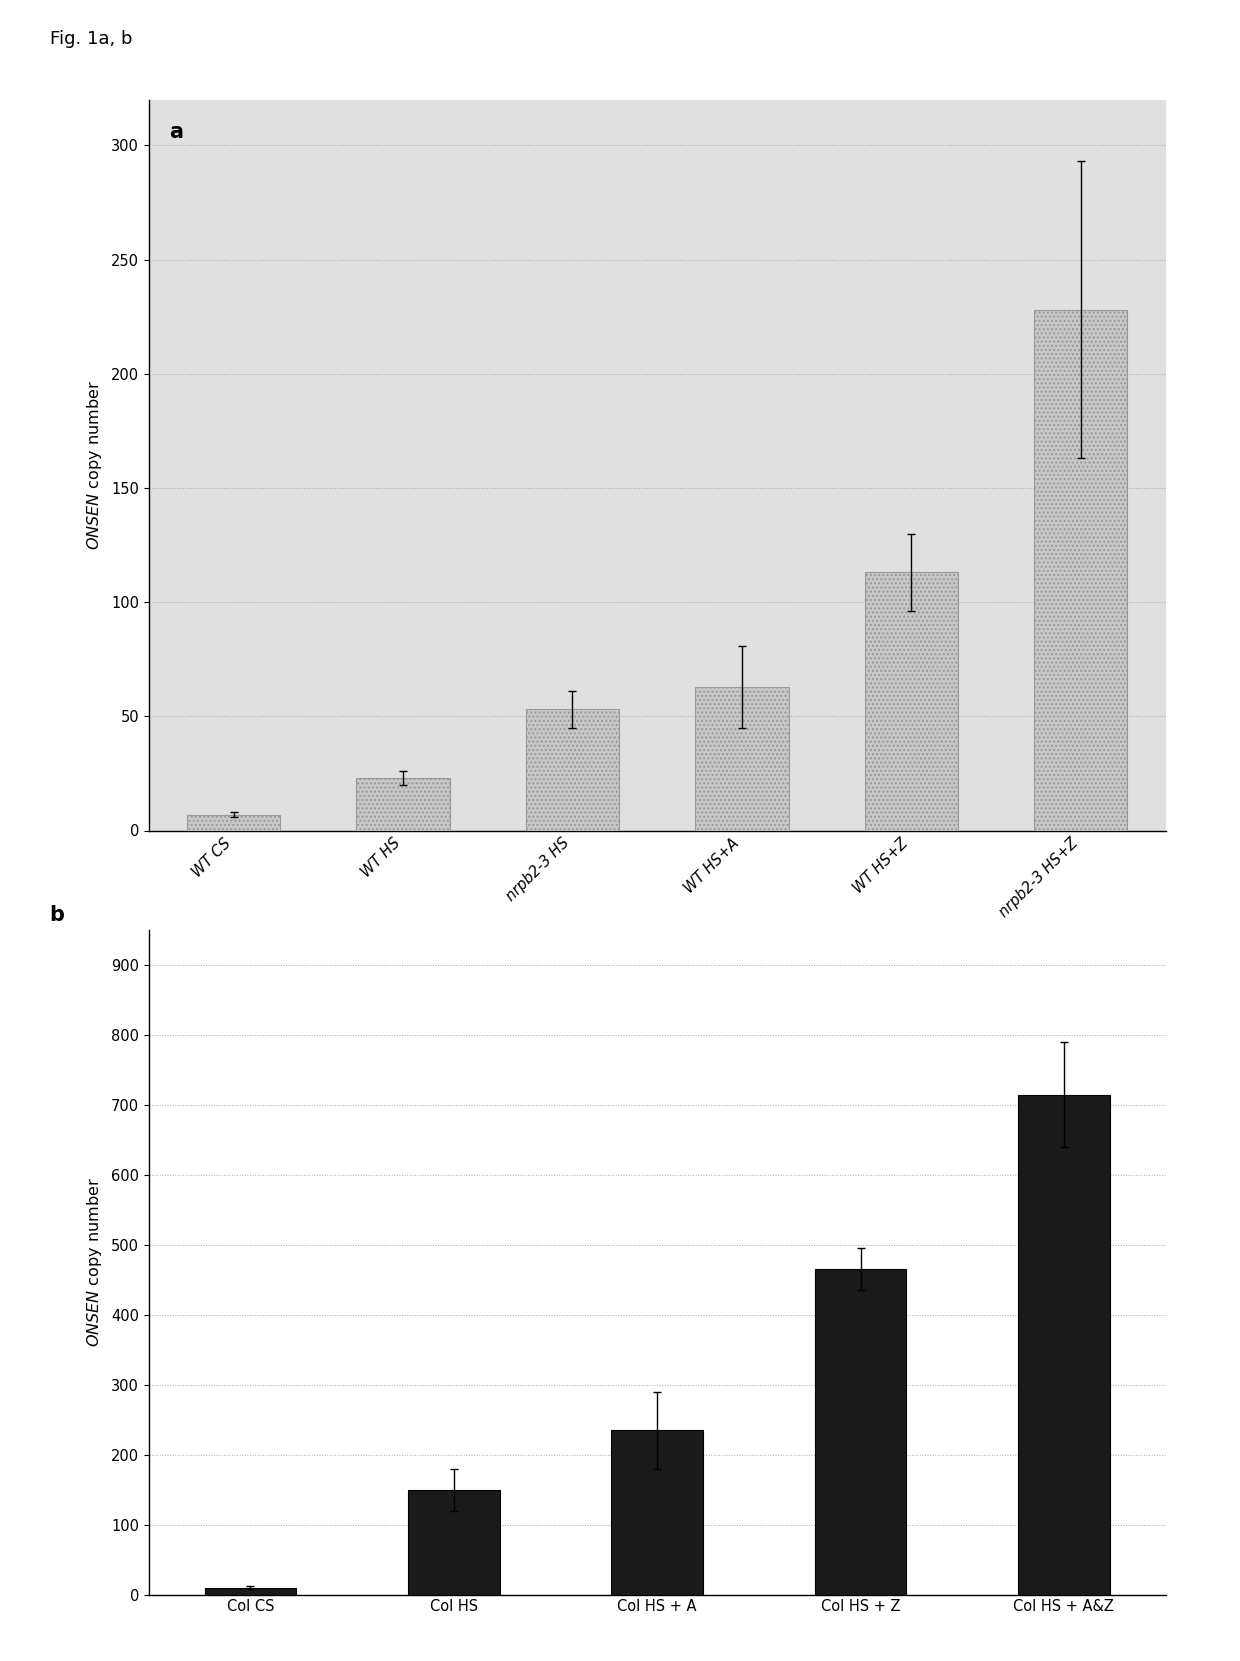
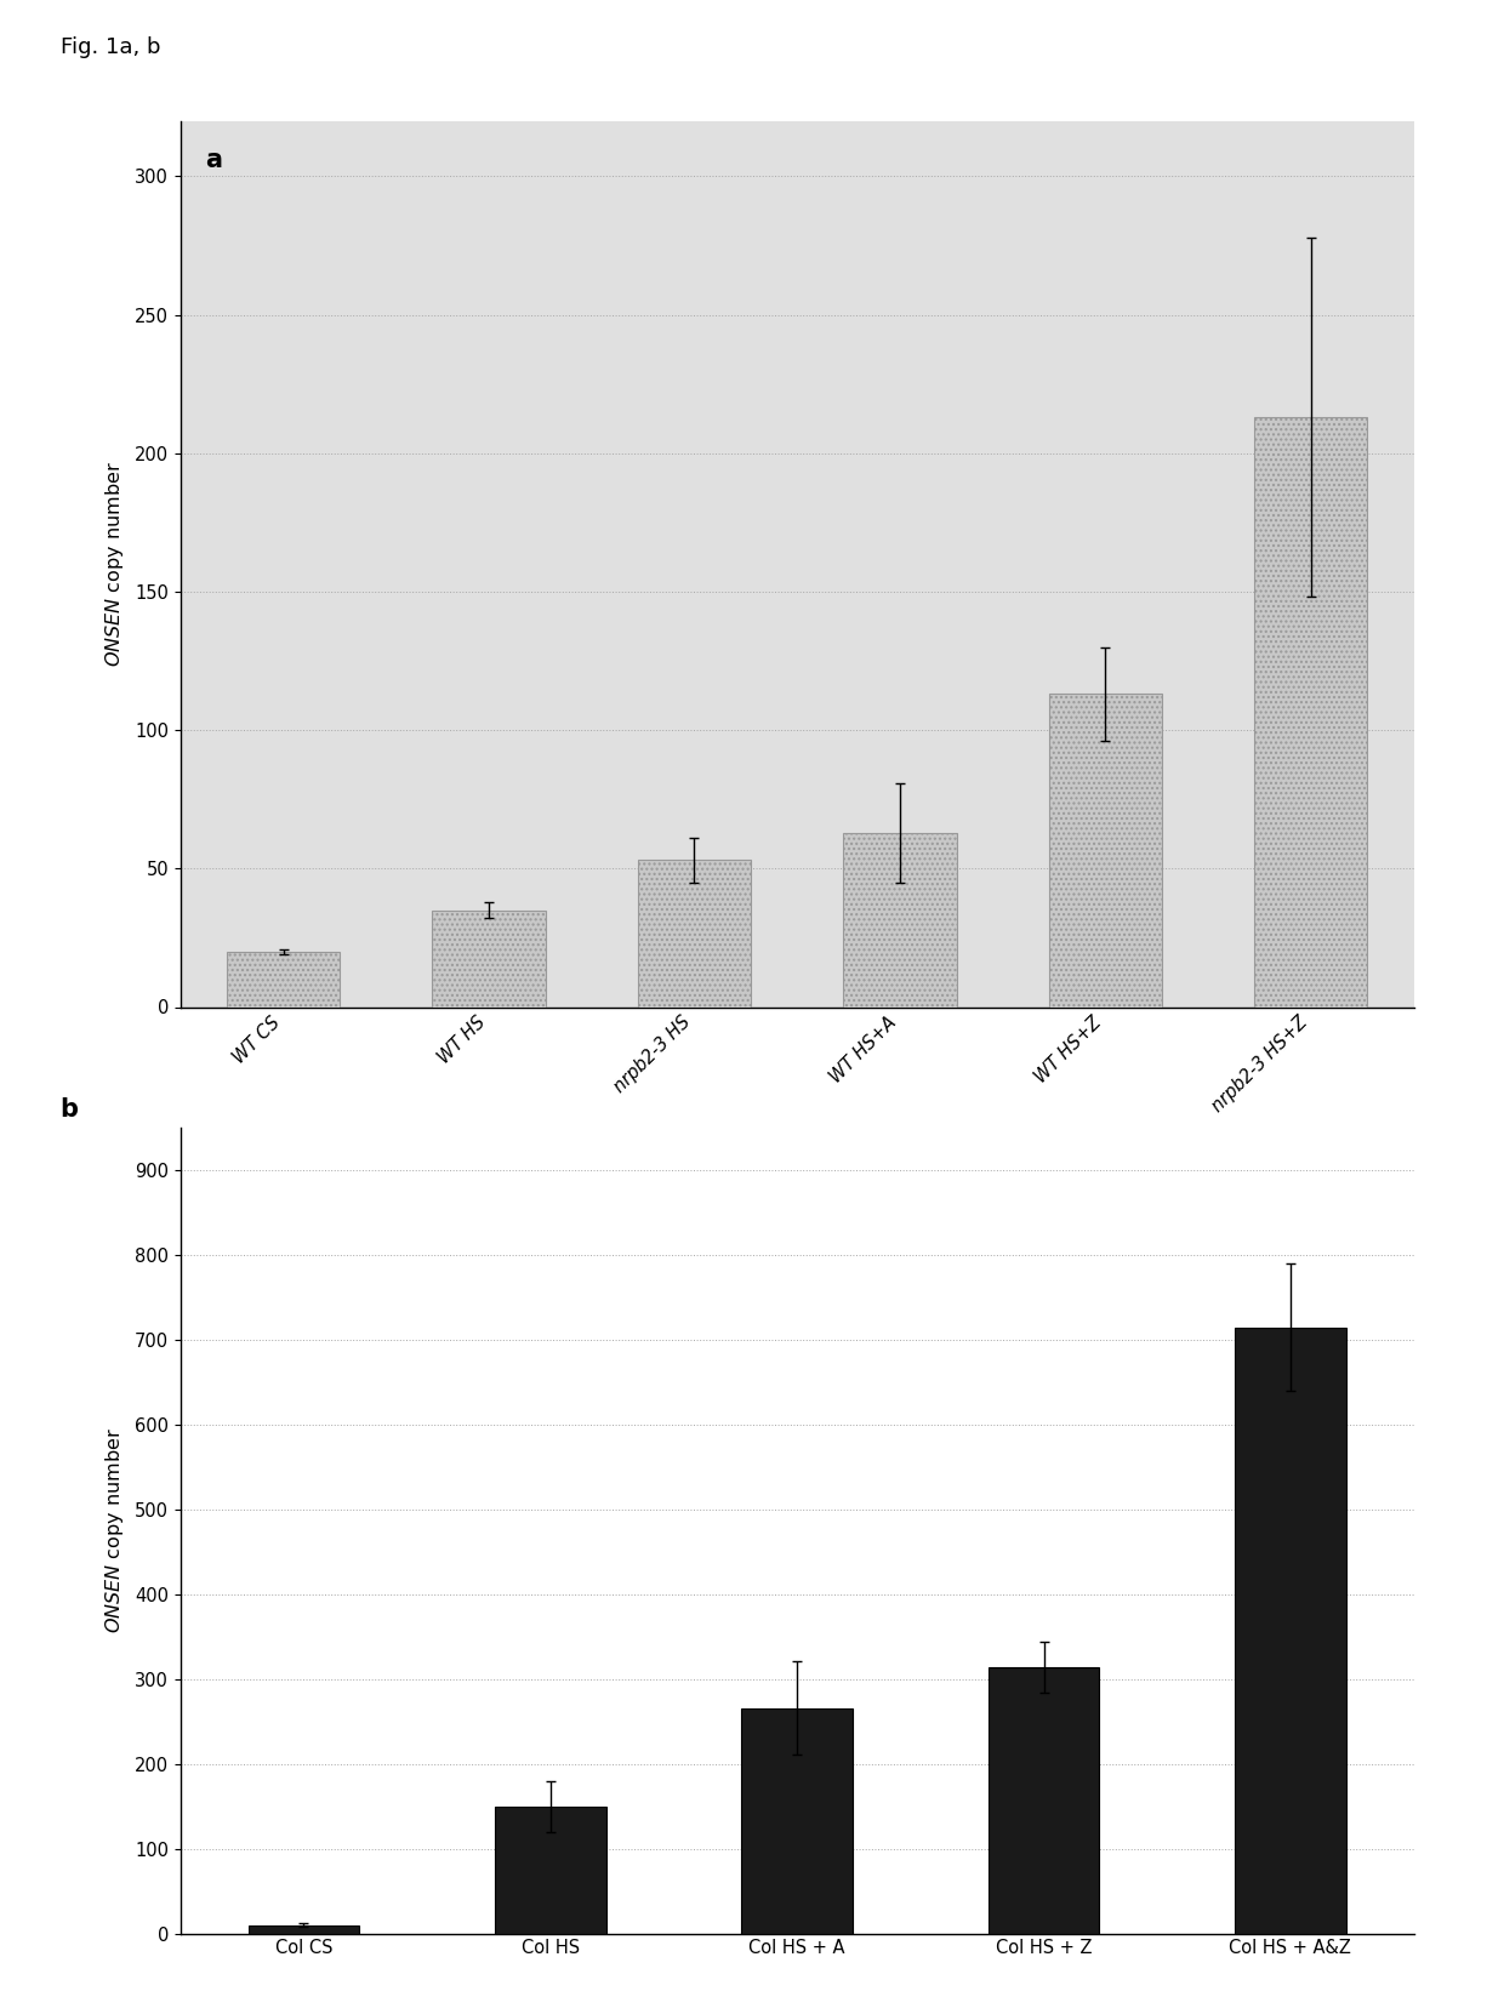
WT CS: 7 -> 20
WT HS: 23 -> 35
nrpb2-3 HS+Z: 228 -> 213
Col HS + A: 235 -> 266
Col HS + Z: 465 -> 314
